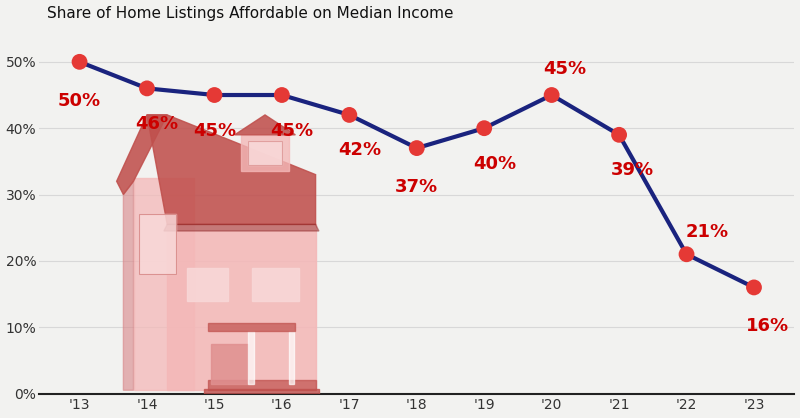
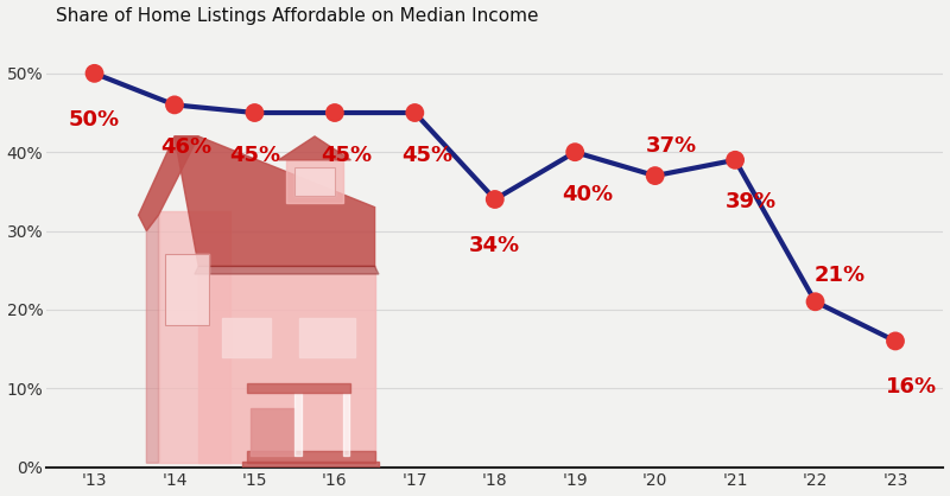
'17: 42% -> 45%
'18: 37% -> 34%
'20: 45% -> 37%
